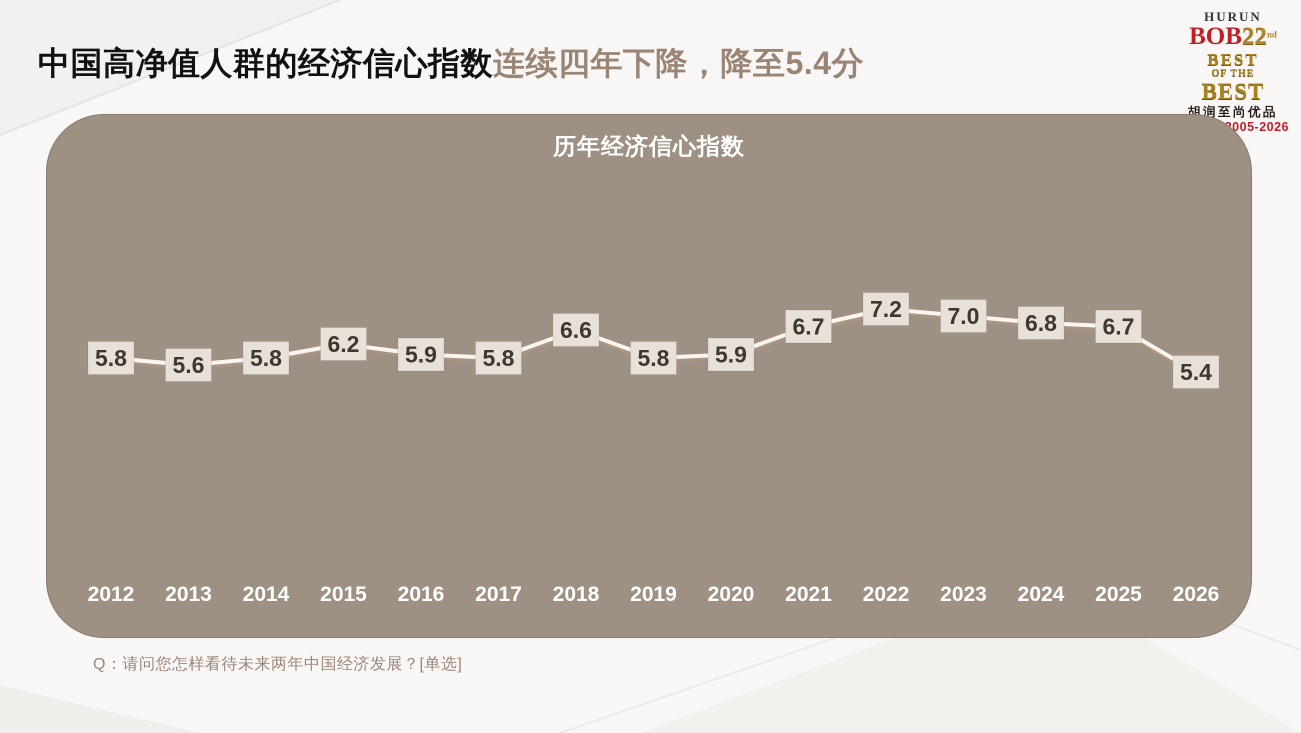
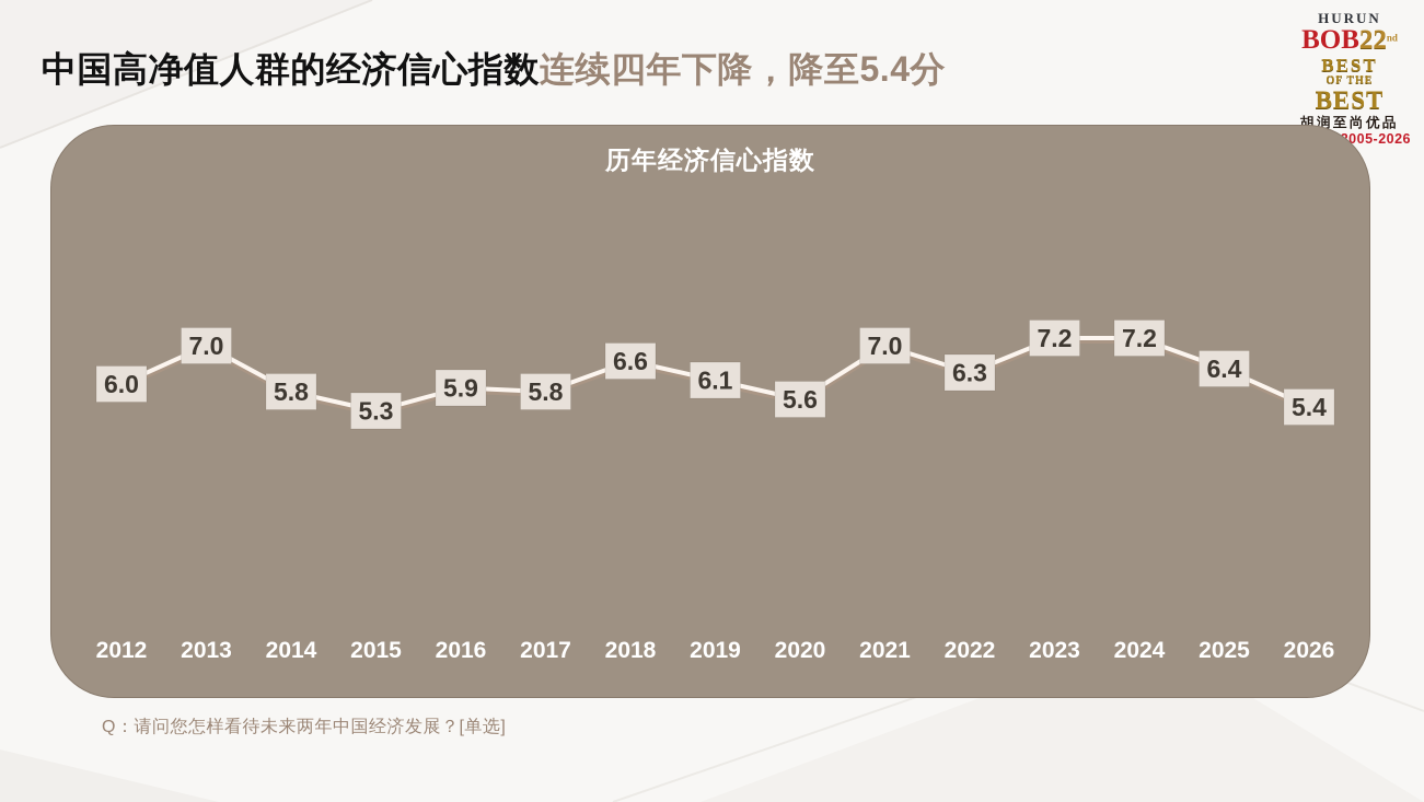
2012: 5.8 -> 6.0
2013: 5.6 -> 7.0
2015: 6.2 -> 5.3
2019: 5.8 -> 6.1
2020: 5.9 -> 5.6
2021: 6.7 -> 7.0
2022: 7.2 -> 6.3
2023: 7.0 -> 7.2
2024: 6.8 -> 7.2
2025: 6.7 -> 6.4
